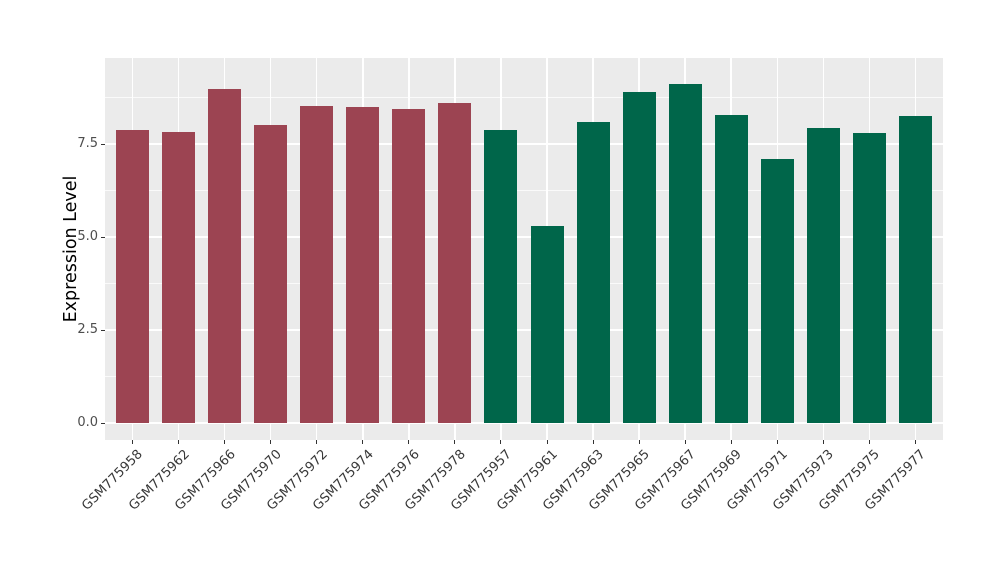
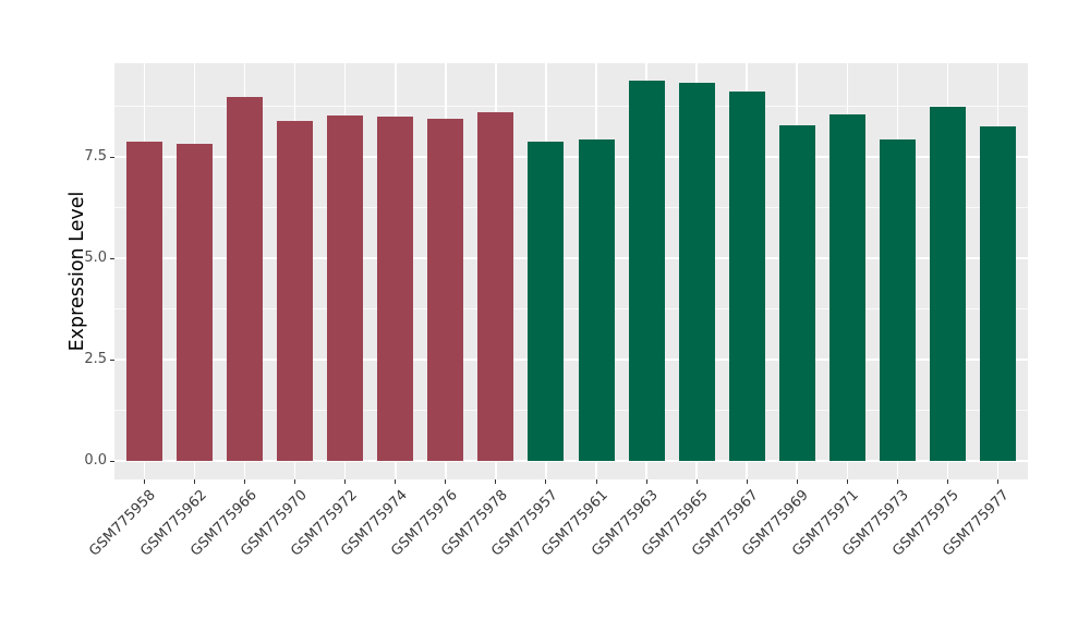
GSM775970: 8.0 -> 8.4
GSM775961: 5.3 -> 7.9
GSM775963: 8.1 -> 9.4
GSM775965: 8.9 -> 9.3
GSM775971: 7.1 -> 8.6
GSM775975: 7.8 -> 8.7
